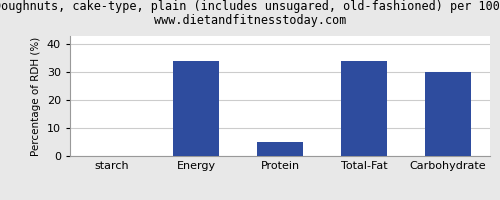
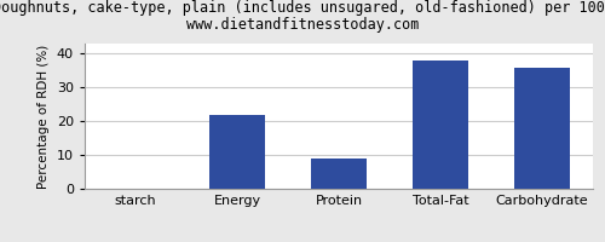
Energy: 34 -> 22
Protein: 5 -> 9
Total-Fat: 34 -> 38
Carbohydrate: 30 -> 36
